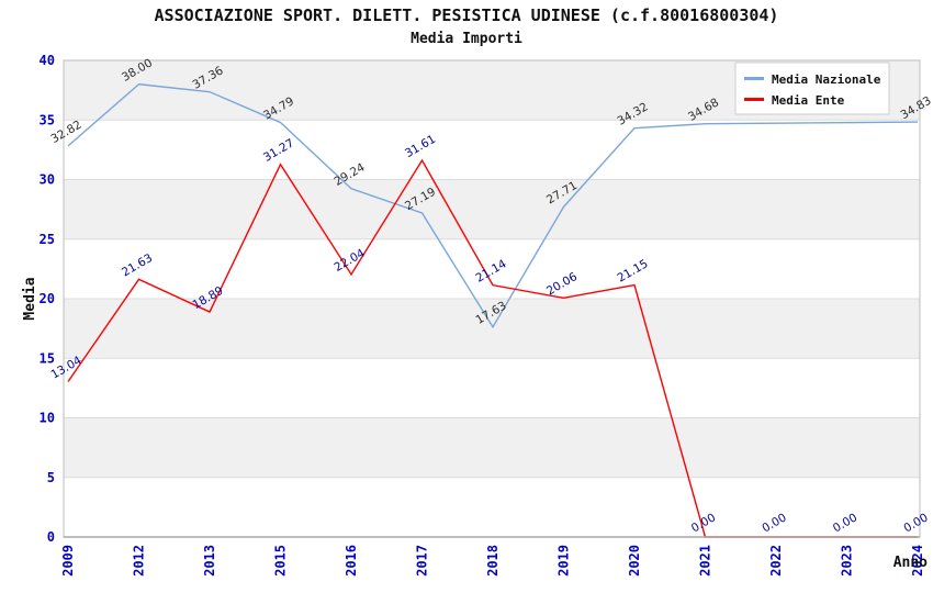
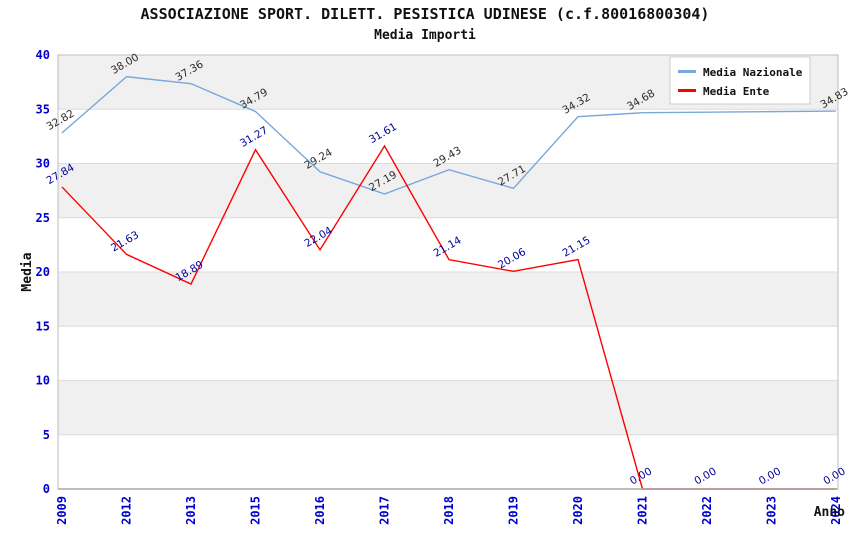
Media Ente/2009: 13.04 -> 27.84
Media Nazionale/2018: 17.63 -> 29.43
